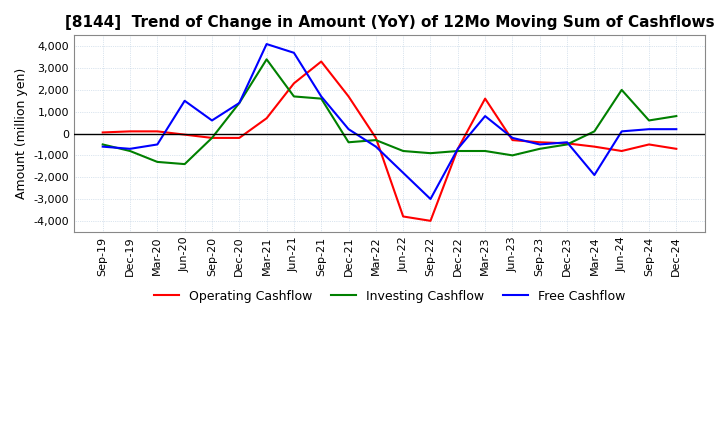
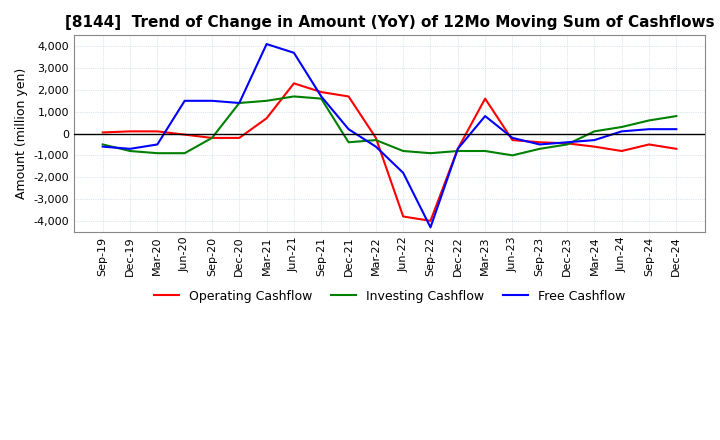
Investing Cashflow/Mar-20: -1,300 -> -900
Investing Cashflow/Jun-20: -1,400 -> -900
Free Cashflow/Sep-20: 600 -> 1,500
Investing Cashflow/Mar-21: 3,400 -> 1,500
Operating Cashflow/Sep-21: 3,300 -> 1,900
Free Cashflow/Sep-22: -3,000 -> -4,300
Free Cashflow/Mar-24: -1,900 -> -300
Investing Cashflow/Jun-24: 2,000 -> 300
